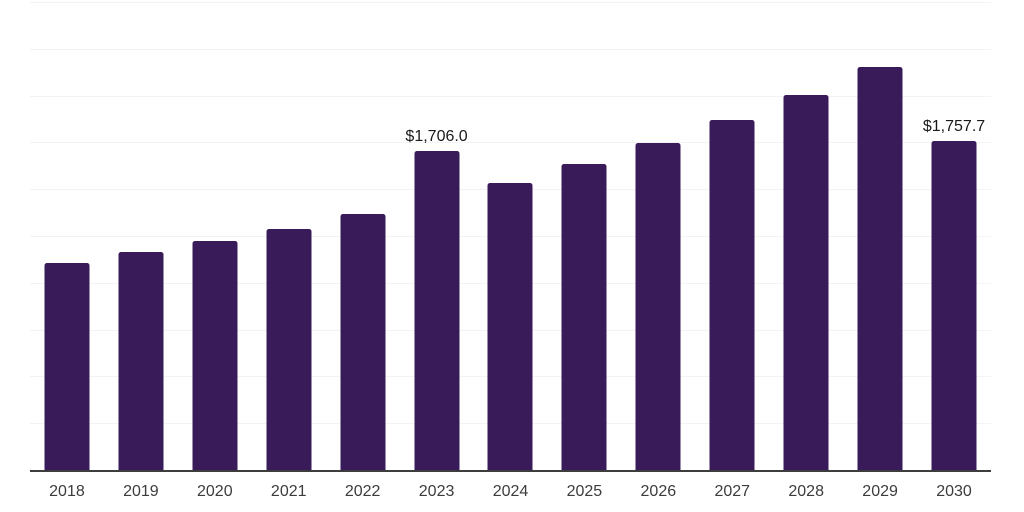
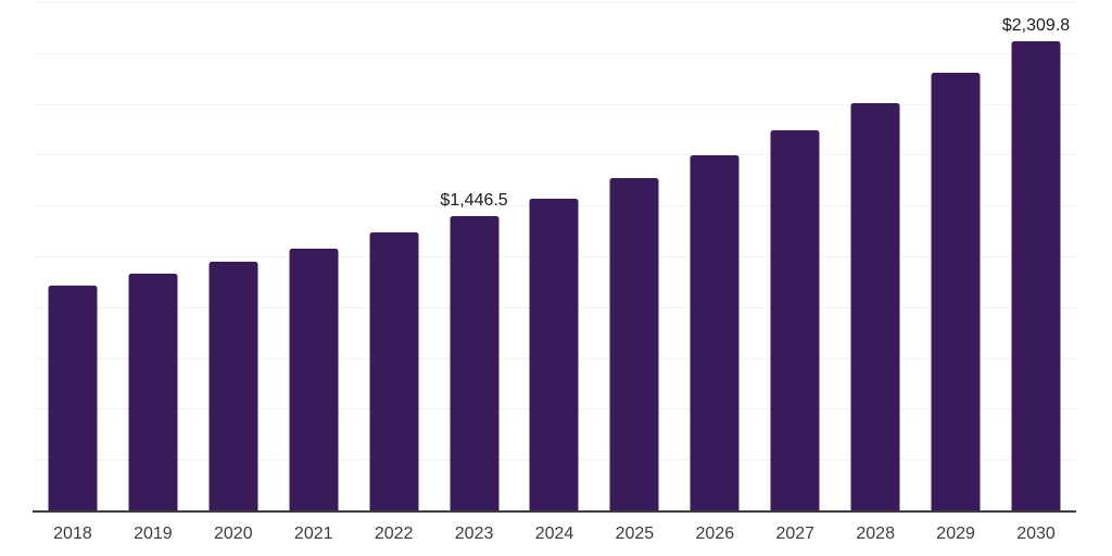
2023: $1,706.0 -> $1,446.5
2030: $1,757.7 -> $2,309.8
